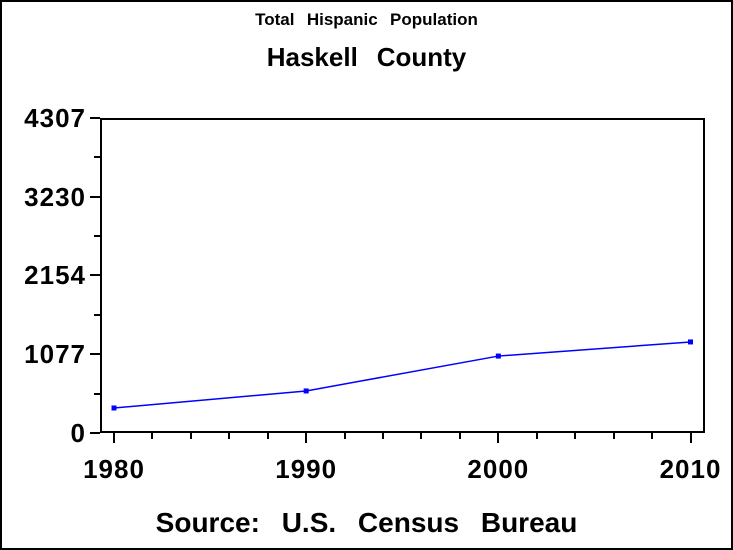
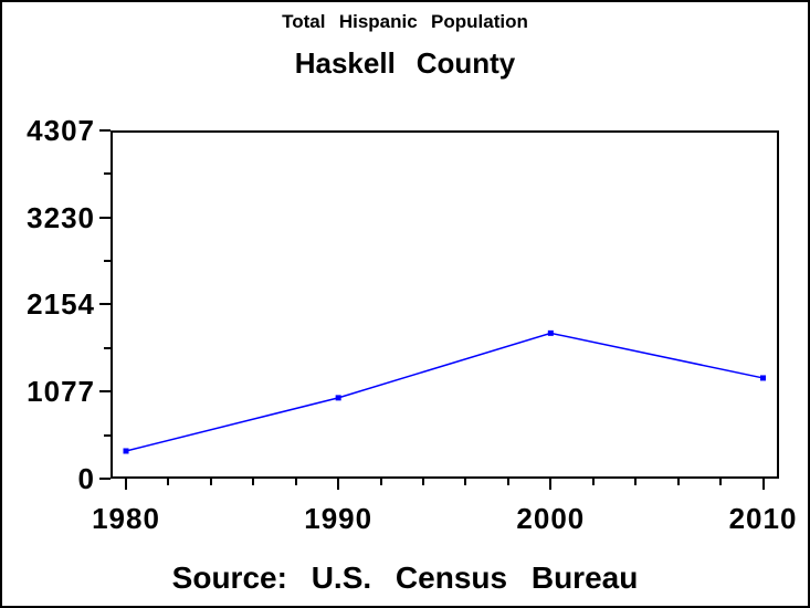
1990: 600 -> 1000
2000: 1100 -> 1800
